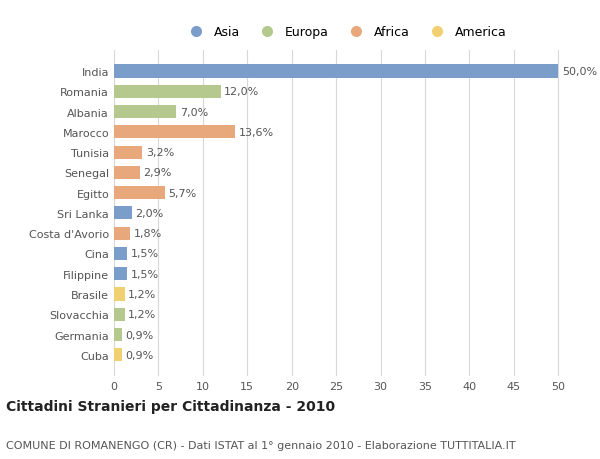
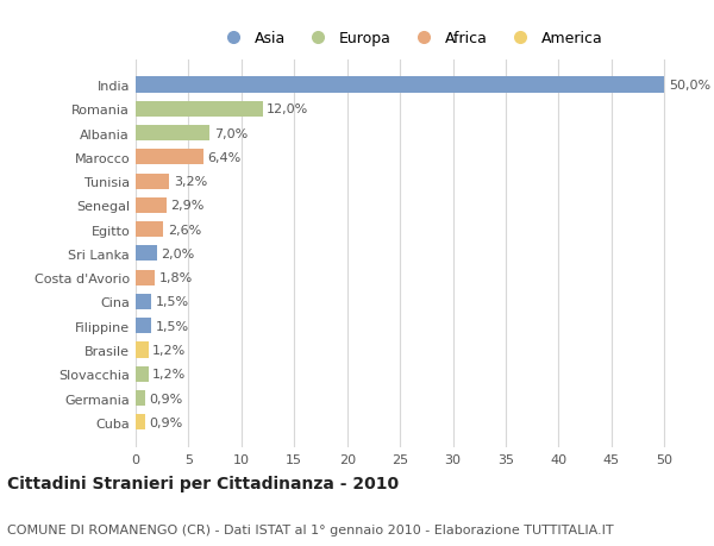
Marocco: 13,6% -> 6,4%
Egitto: 5,7% -> 2,6%
